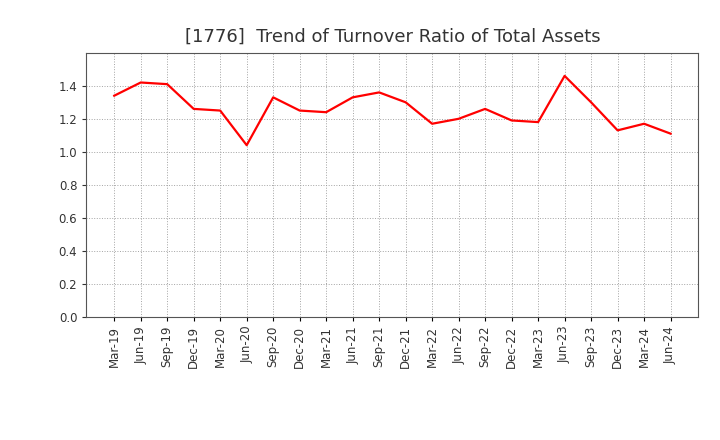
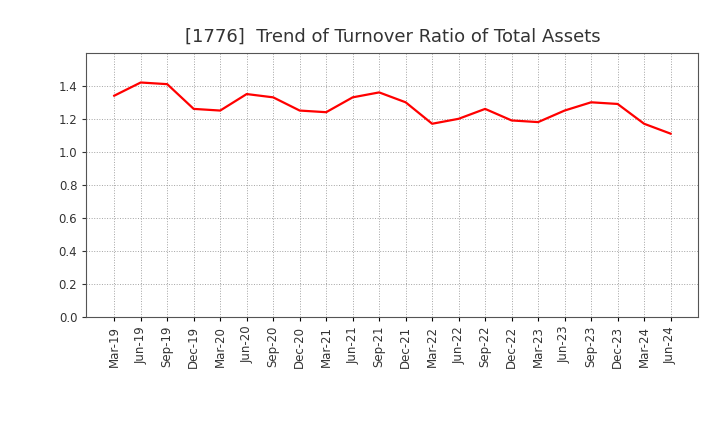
Jun-20: 1.04 -> 1.35
Jun-23: 1.46 -> 1.25
Dec-23: 1.13 -> 1.29
